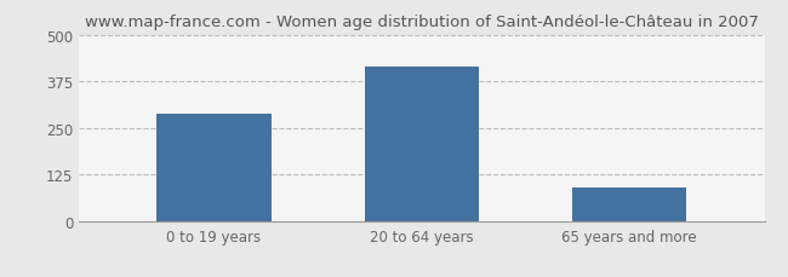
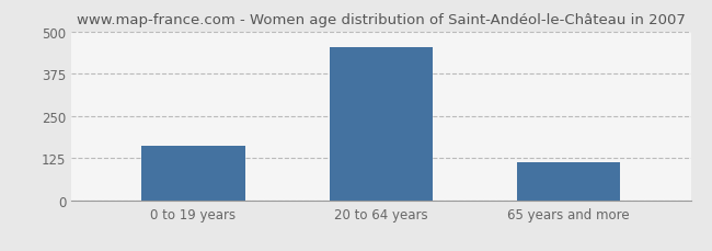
0 to 19 years: 290 -> 162
20 to 64 years: 415 -> 453
65 years and more: 90 -> 113
